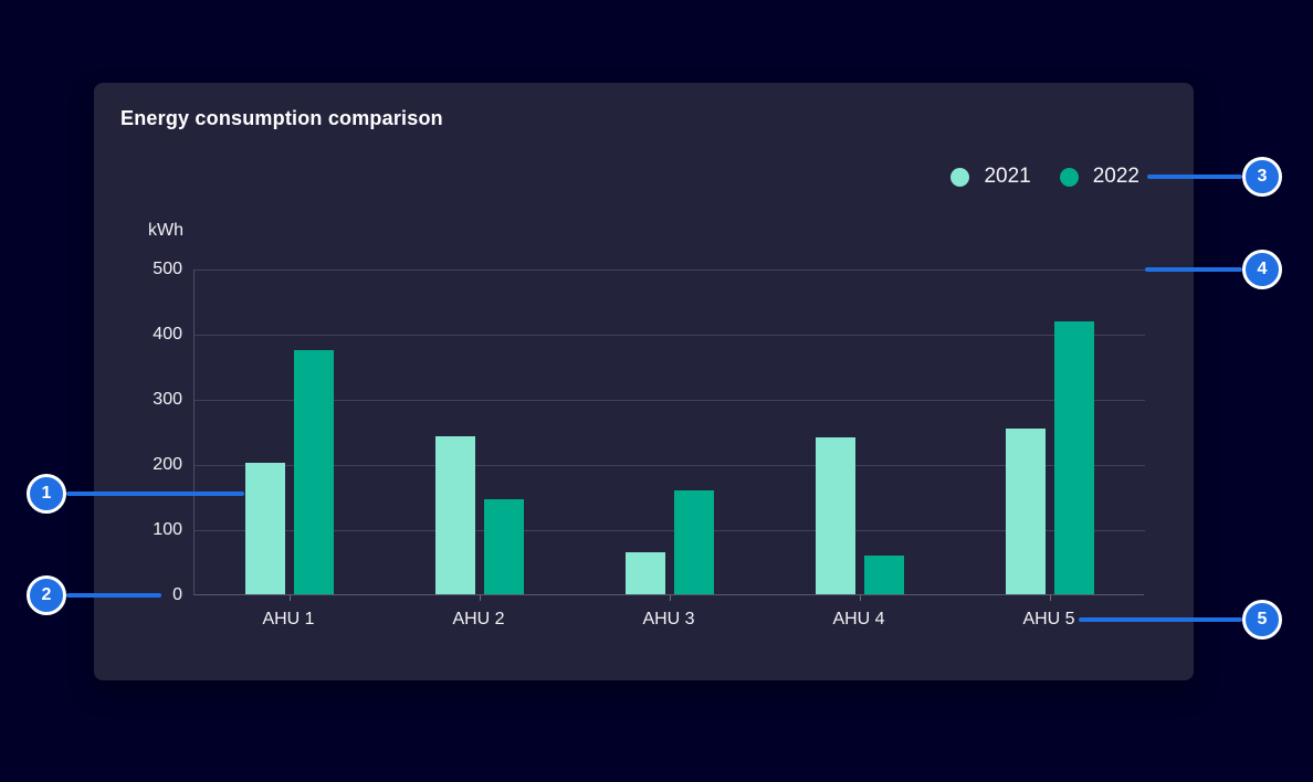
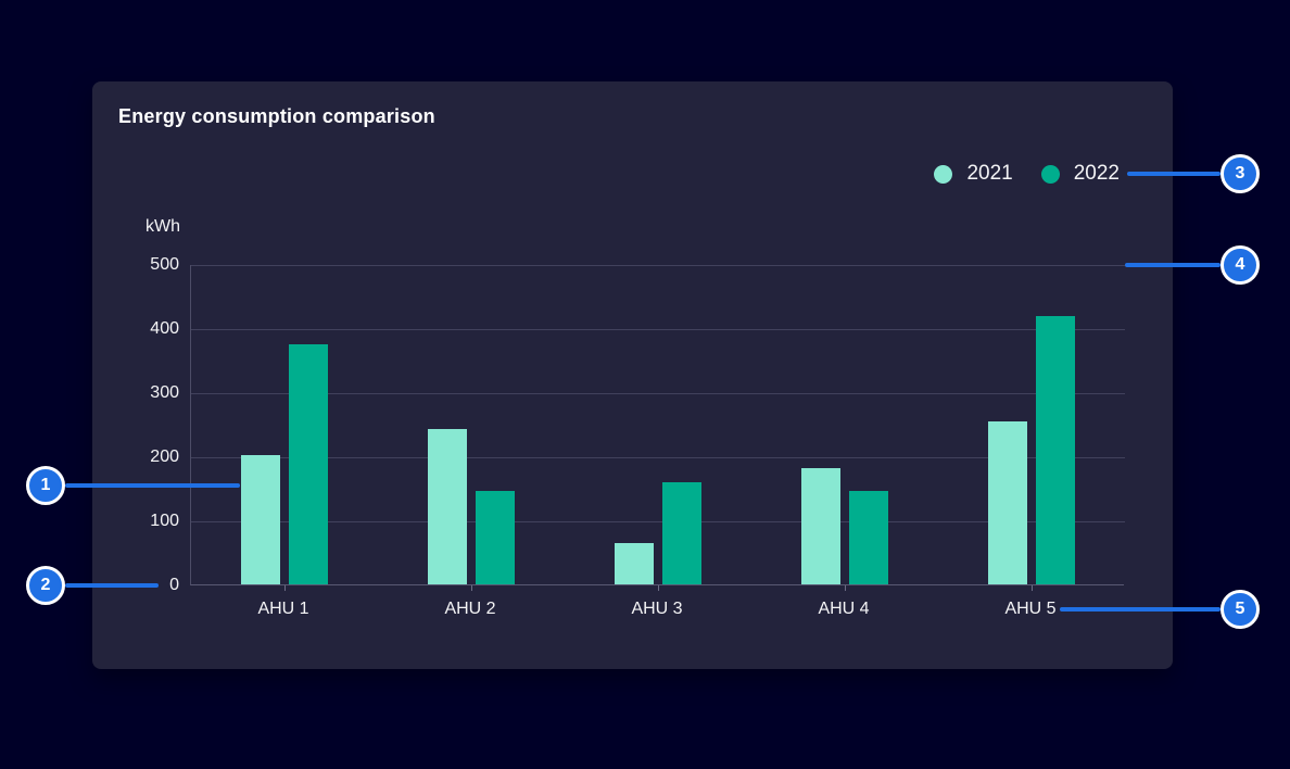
2021/AHU 4: 240 -> 180
2022/AHU 4: 60 -> 150
